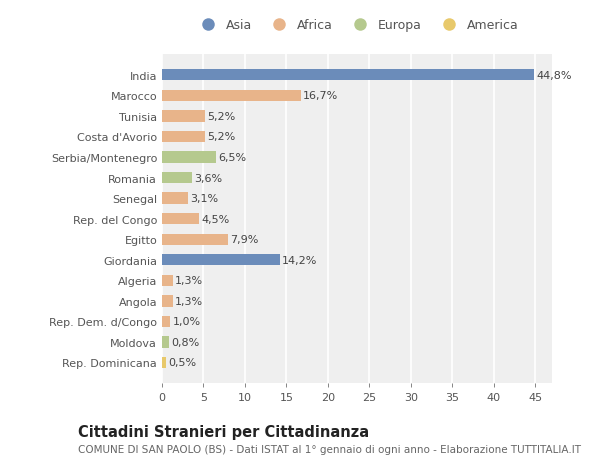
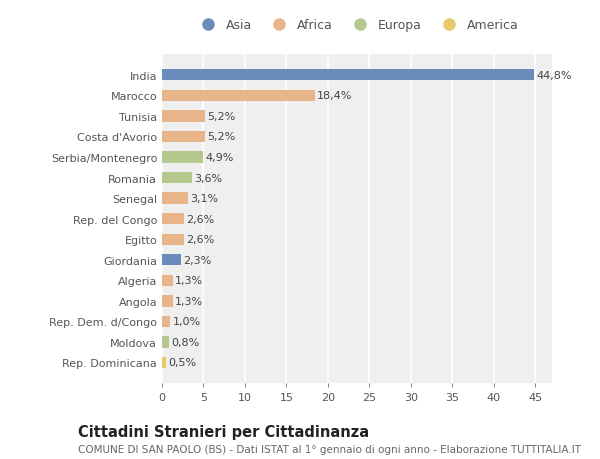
Marocco: 16,7% -> 18,4%
Serbia/Montenegro: 6,5% -> 4,9%
Rep. del Congo: 4,5% -> 2,6%
Egitto: 7,9% -> 2,6%
Giordania: 14,2% -> 2,3%
